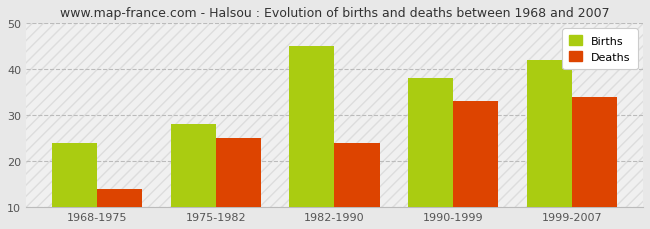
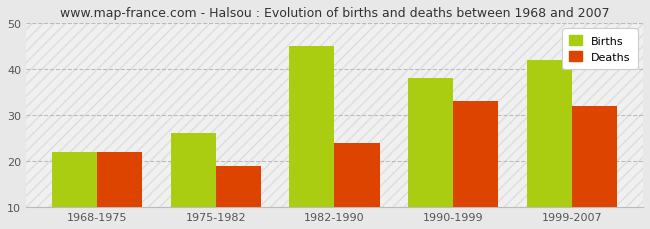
Births/1968-1975: 24 -> 22
Deaths/1968-1975: 14 -> 22
Births/1975-1982: 28 -> 26
Deaths/1975-1982: 25 -> 19
Deaths/1999-2007: 34 -> 32
